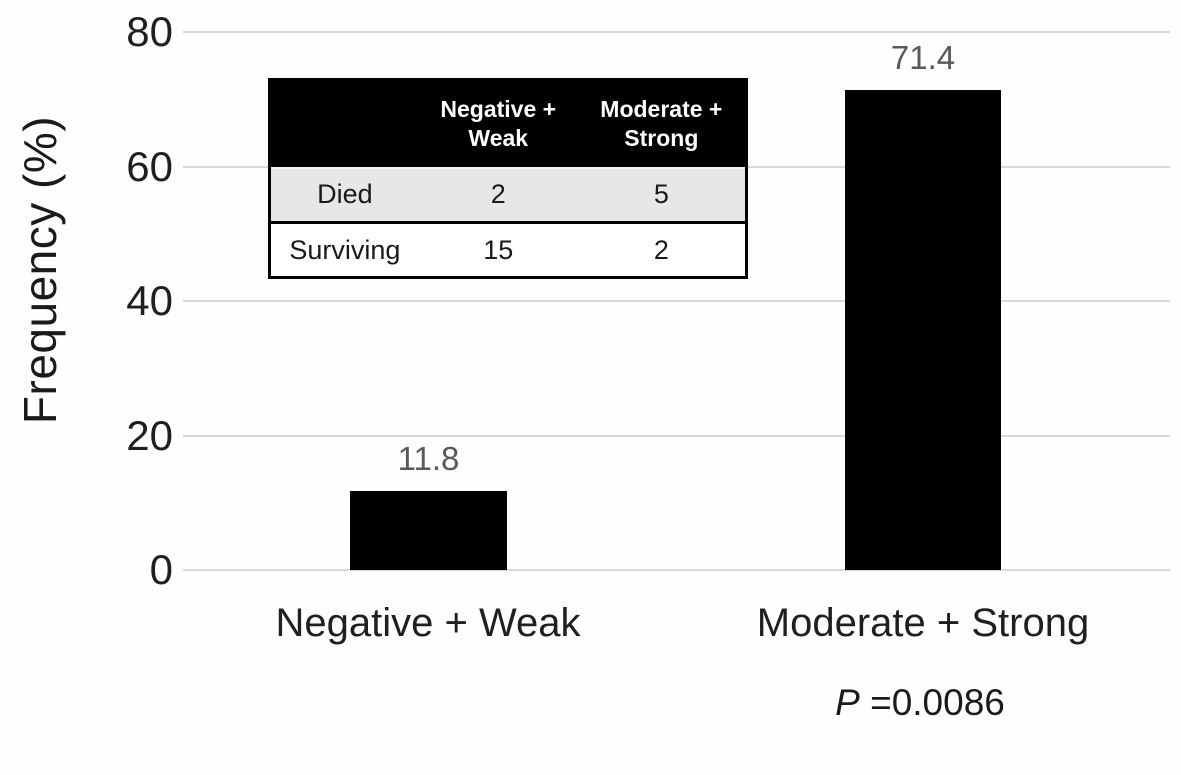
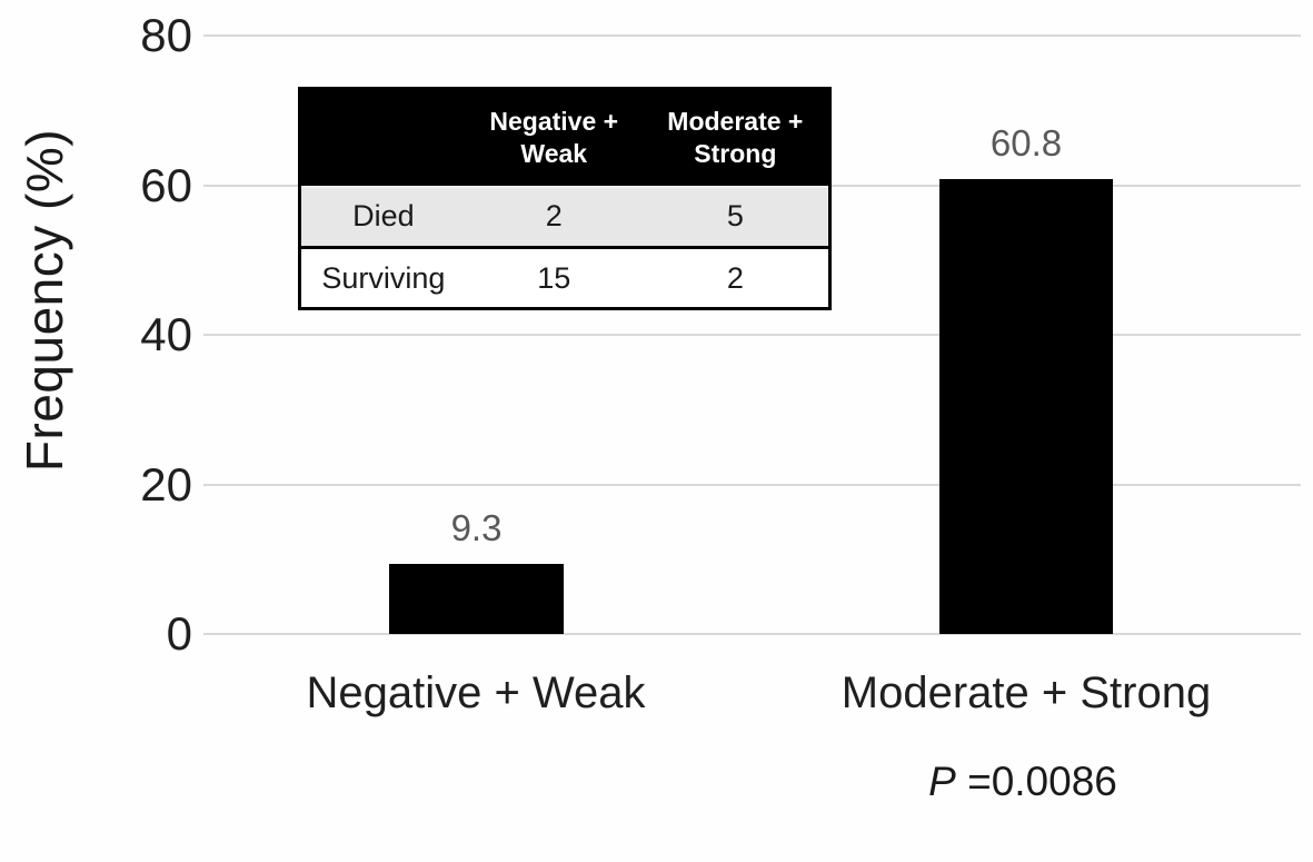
Negative + Weak: 11.8 -> 9.3
Moderate + Strong: 71.4 -> 60.8
